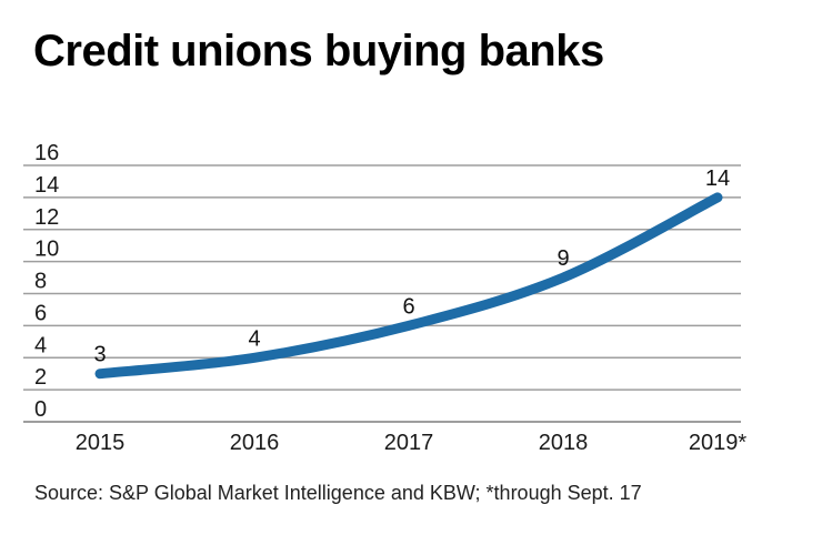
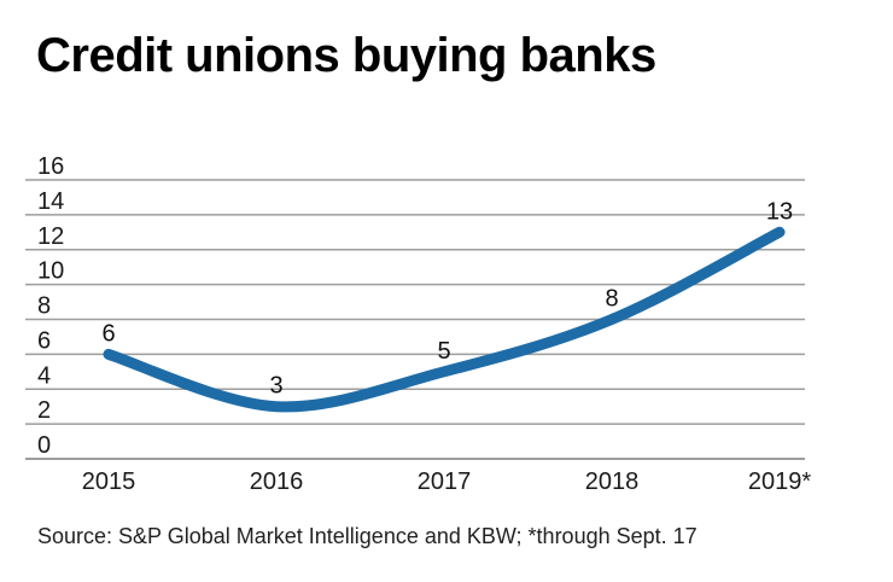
2015: 3 -> 6
2016: 4 -> 3
2017: 6 -> 5
2018: 9 -> 8
2019*: 14 -> 13
